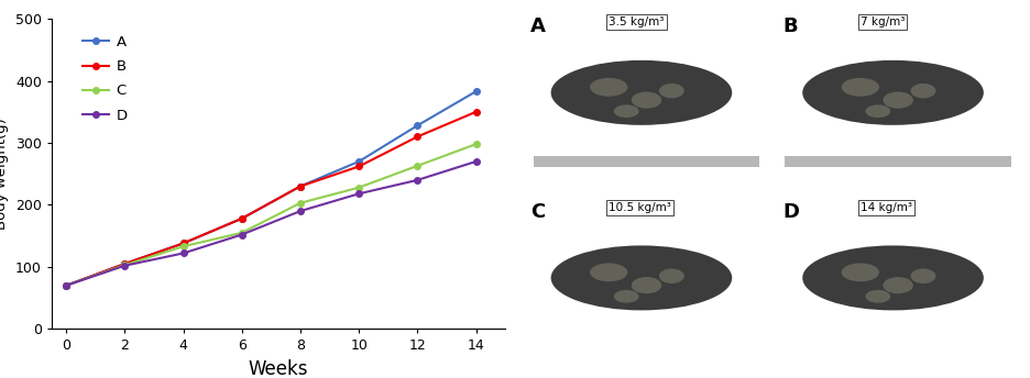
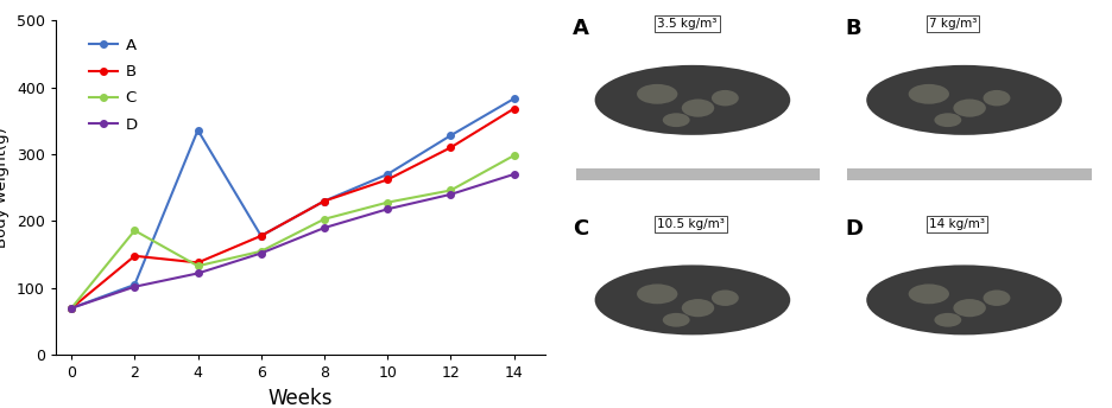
B/2: 105 -> 148
C/2: 103 -> 186
A/4: 138 -> 336
C/12: 263 -> 246
B/14: 350 -> 368
